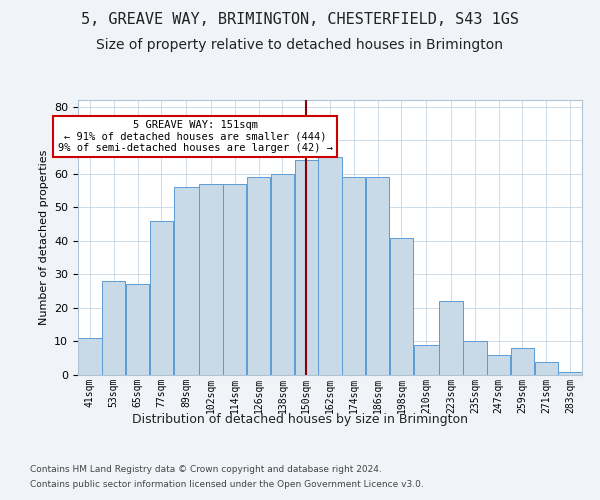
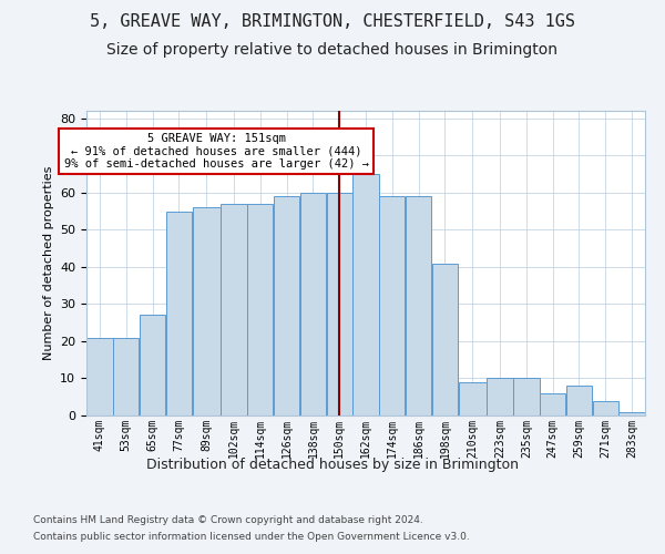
41sqm: 11 -> 21
53sqm: 28 -> 21
77sqm: 46 -> 55
150sqm: 64 -> 60
223sqm: 22 -> 10
